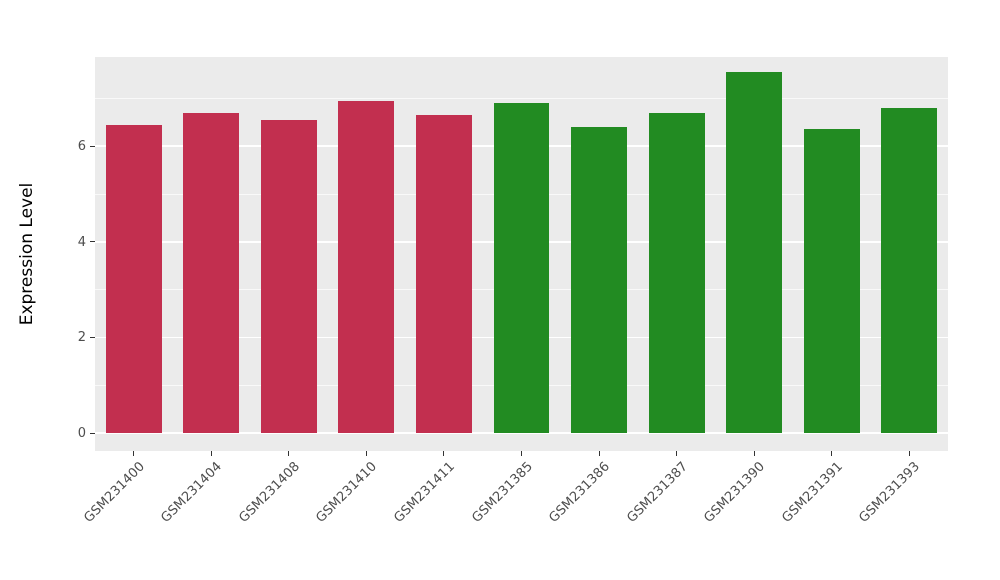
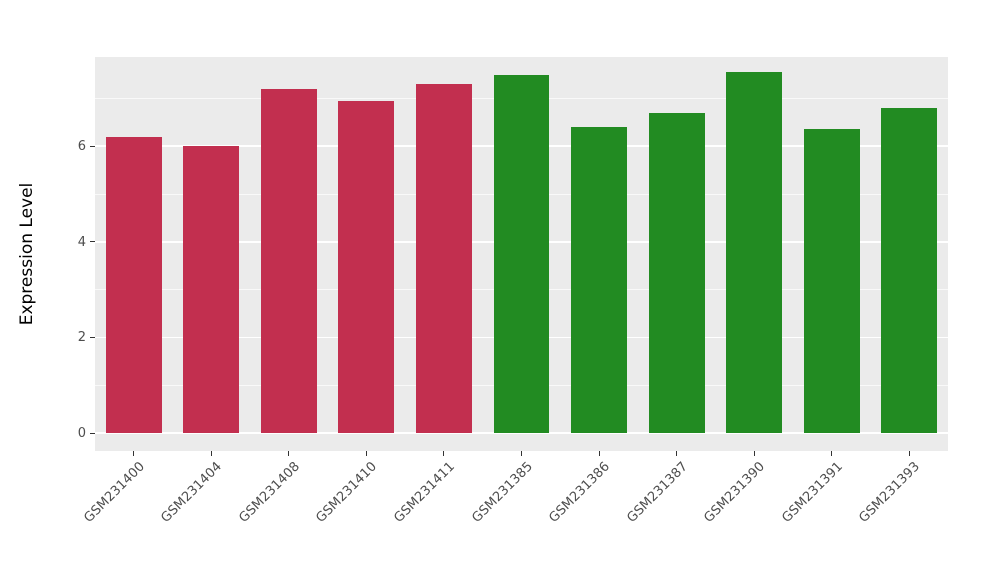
GSM231400: 6.5 -> 6.2
GSM231404: 6.7 -> 6.0
GSM231408: 6.5 -> 7.2
GSM231411: 6.7 -> 7.3
GSM231385: 6.9 -> 7.5
